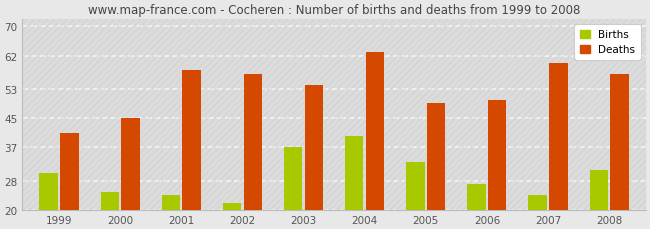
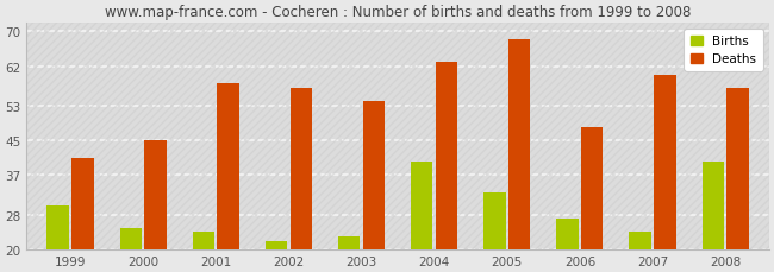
Births/2003: 37 -> 23
Deaths/2005: 49 -> 68
Deaths/2006: 50 -> 48
Births/2008: 31 -> 40
